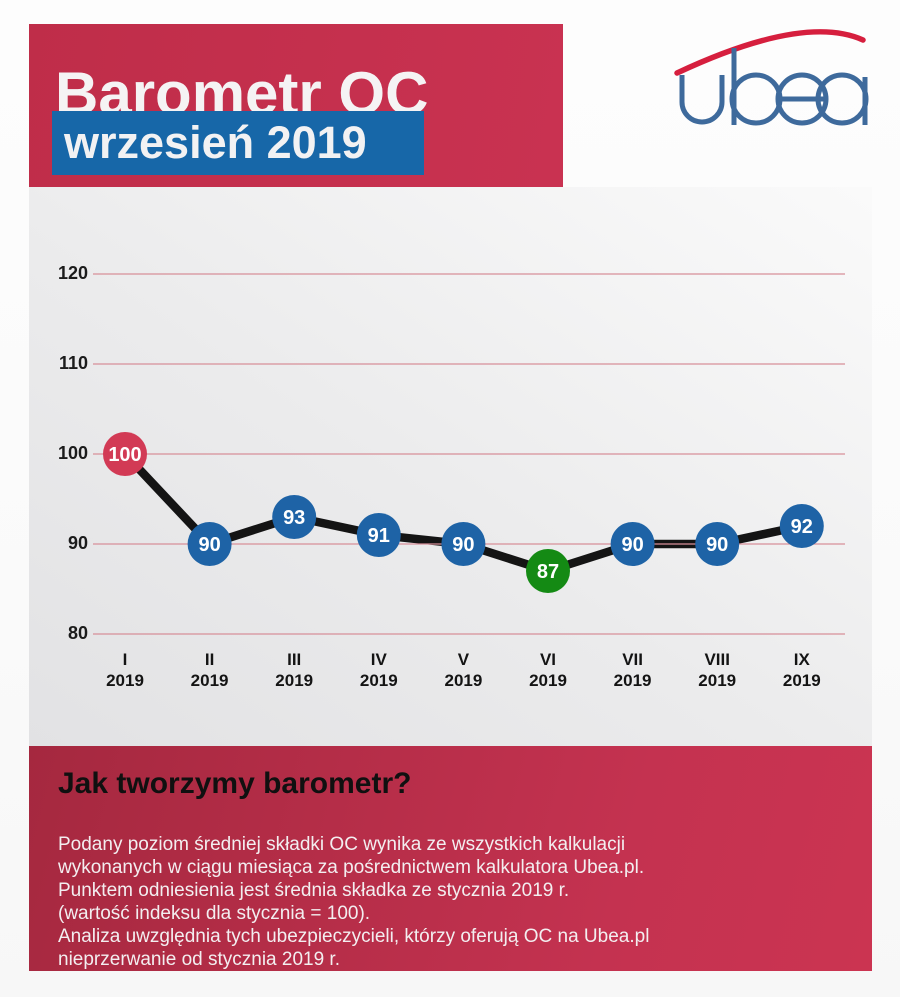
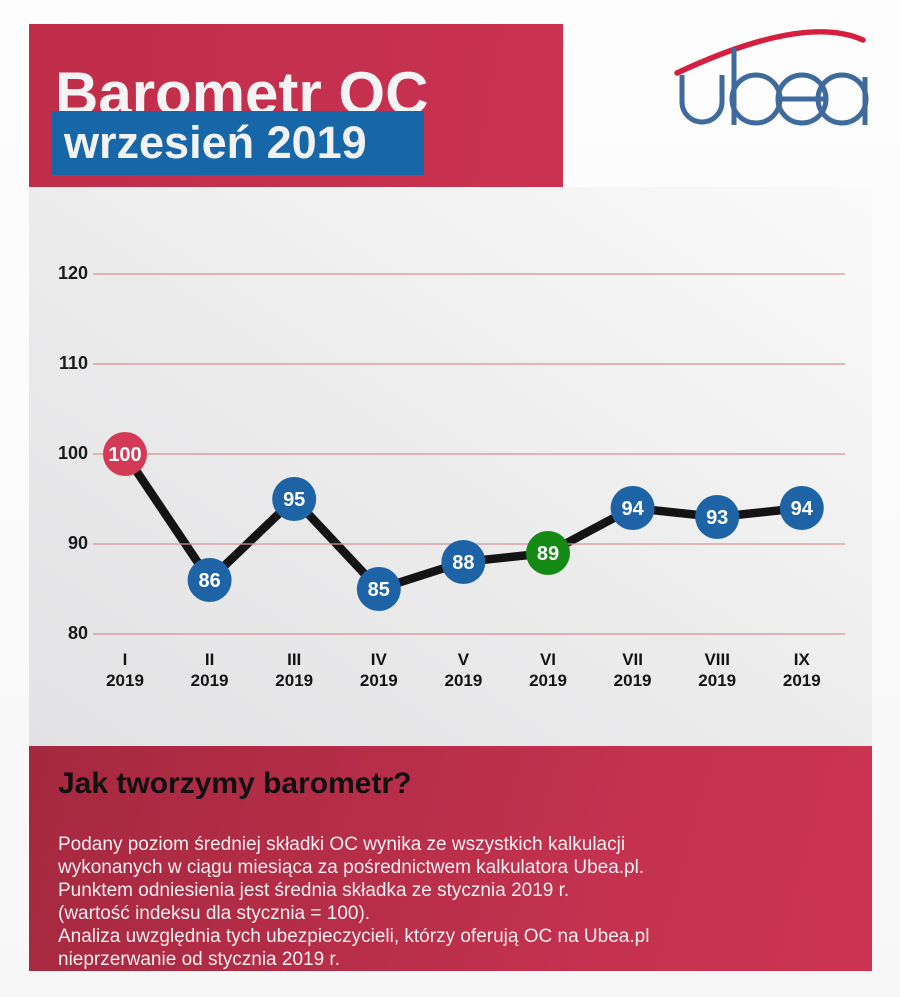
II: 90 -> 86
III: 93 -> 95
IV: 91 -> 85
V: 90 -> 88
VI: 87 -> 89
VII: 90 -> 94
VIII: 90 -> 93
IX: 92 -> 94
